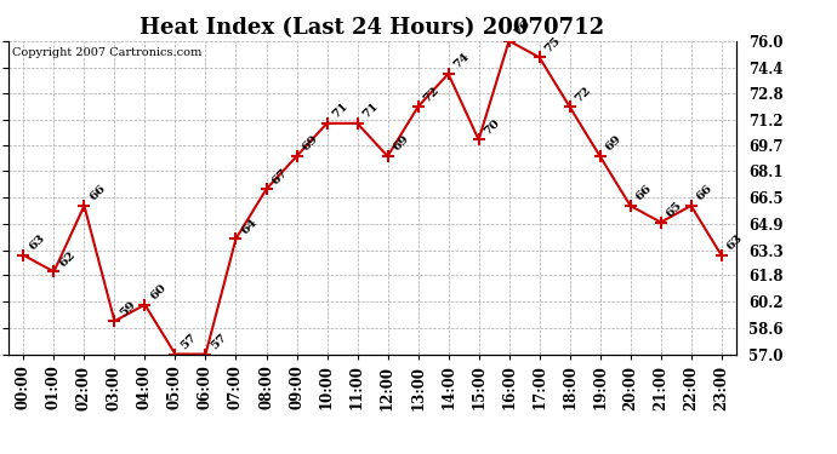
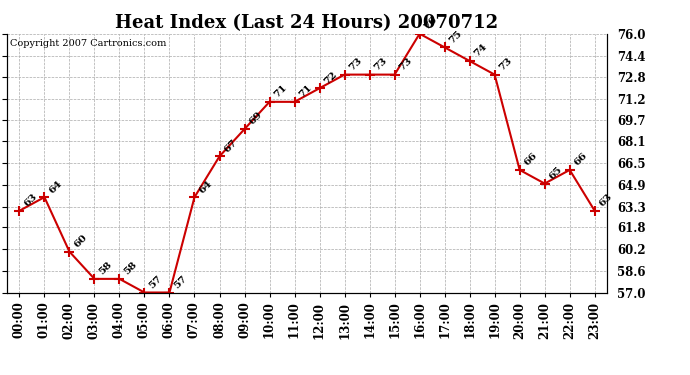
01:00: 62 -> 64
02:00: 66 -> 60
03:00: 59 -> 58
04:00: 60 -> 58
12:00: 69 -> 72
13:00: 72 -> 73
14:00: 74 -> 73
15:00: 70 -> 73
18:00: 72 -> 74
19:00: 69 -> 73
